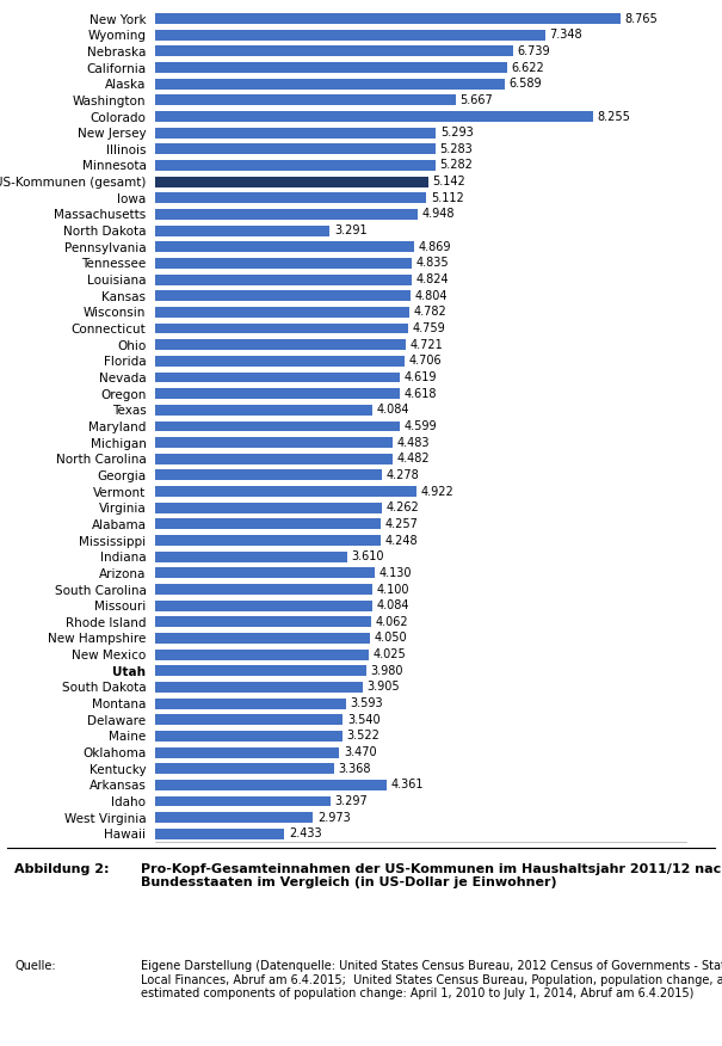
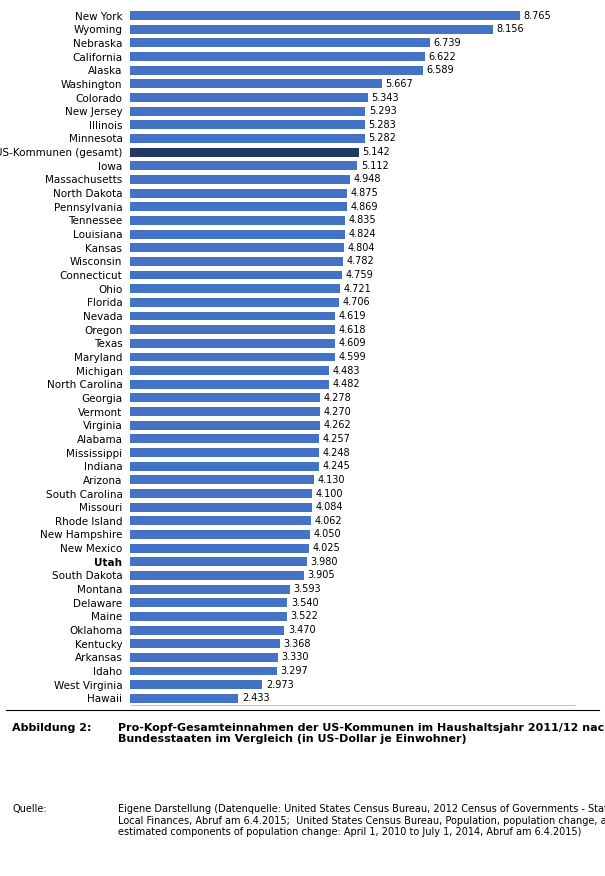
Wyoming: 7.348 -> 8.156
Colorado: 8.255 -> 5.343
North Dakota: 3.291 -> 4.875
Texas: 4.084 -> 4.609
Vermont: 4.922 -> 4.270
Indiana: 3.610 -> 4.245
Arkansas: 4.361 -> 3.330
